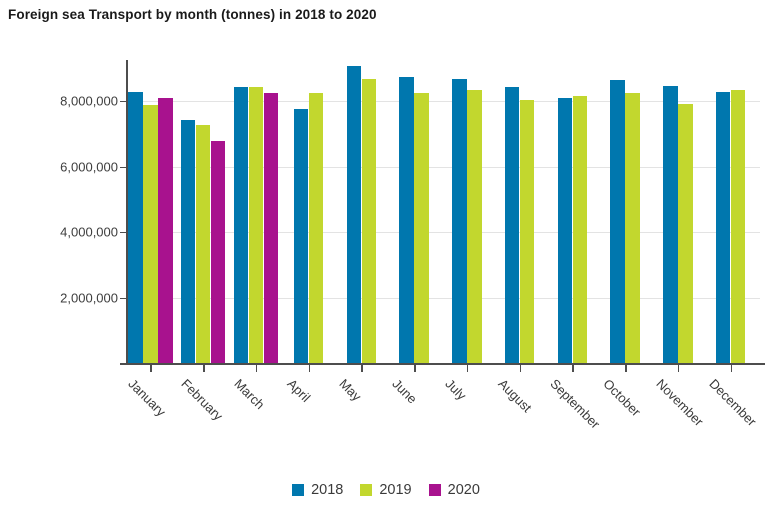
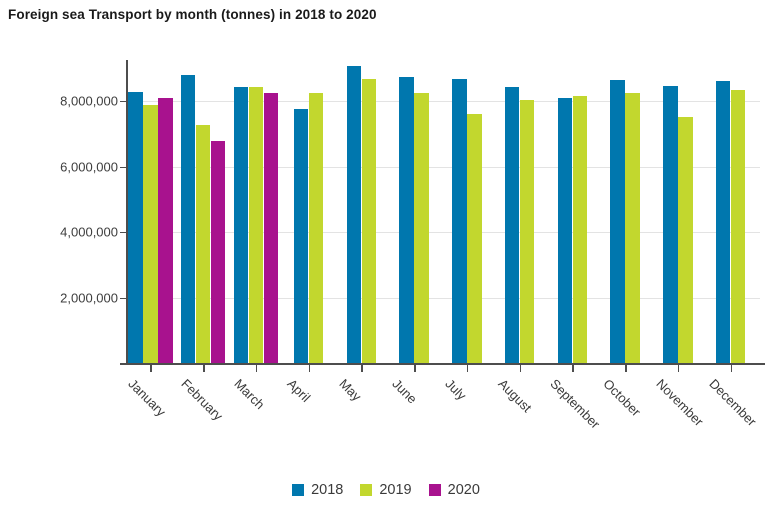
2018/February: 7400000 -> 8800000
2019/July: 8300000 -> 7600000
2019/November: 7900000 -> 7500000
2018/December: 8300000 -> 8600000
